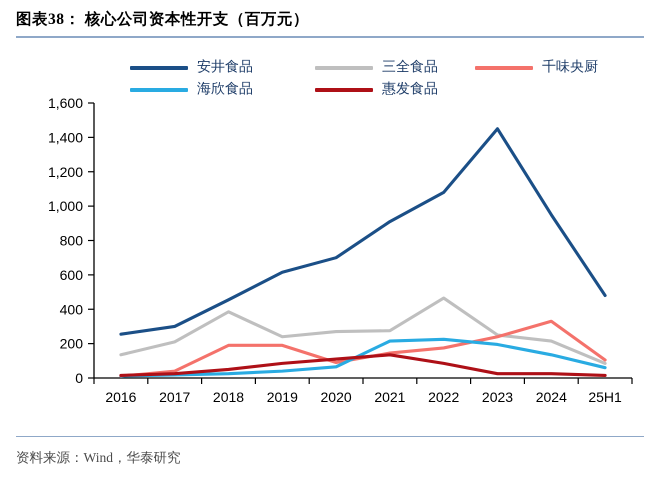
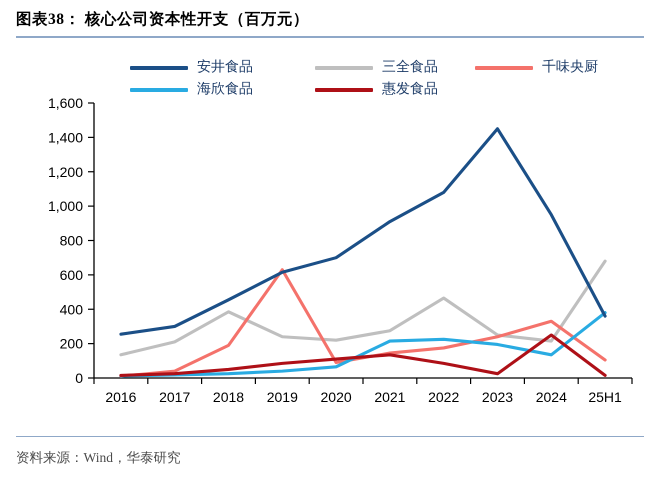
千味央厨/2019: 190 -> 630
三全食品/2020: 270 -> 220
惠发食品/2024: 20 -> 250
安井食品/25H1: 480 -> 360
三全食品/25H1: 80 -> 680
海欣食品/25H1: 60 -> 380
